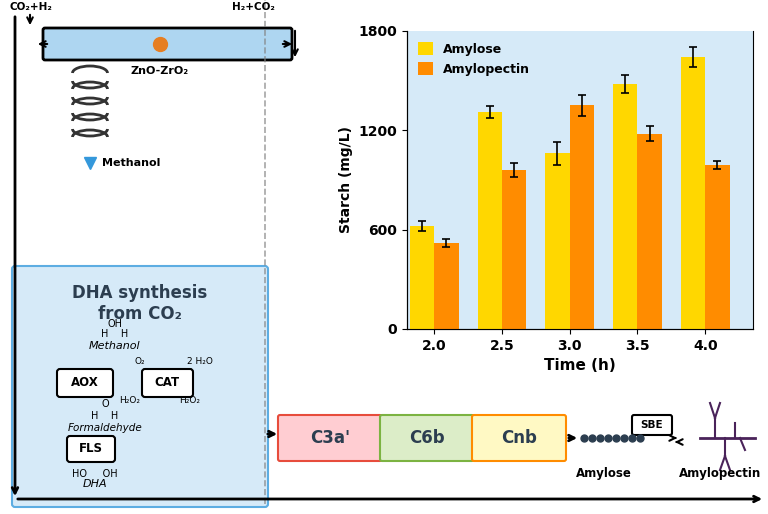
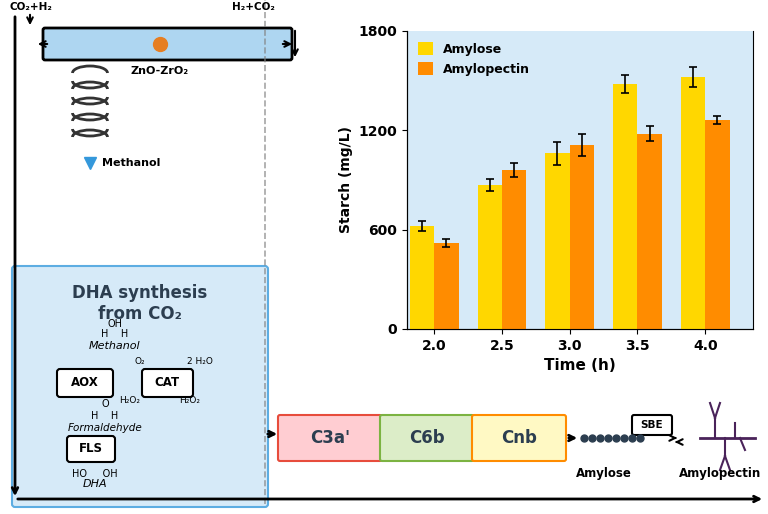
Amylose/2.5: 1310 -> 870
Amylopectin/3.0: 1350 -> 1110
Amylose/4.0: 1640 -> 1520
Amylopectin/4.0: 990 -> 1260
